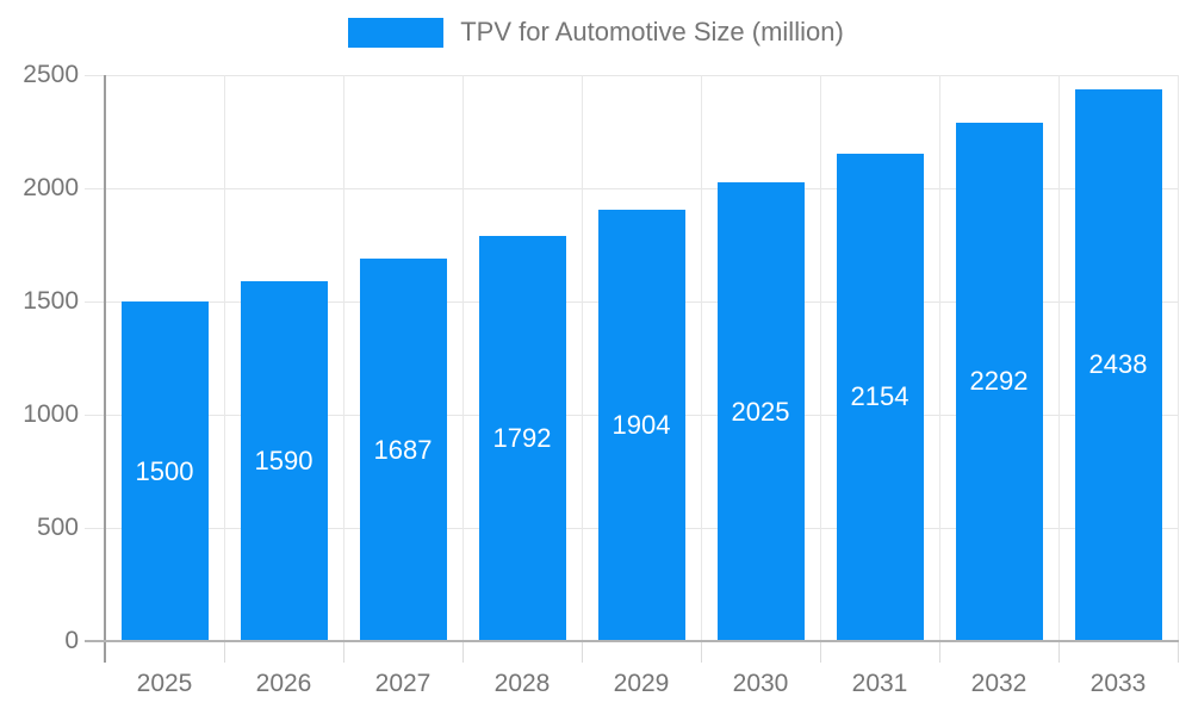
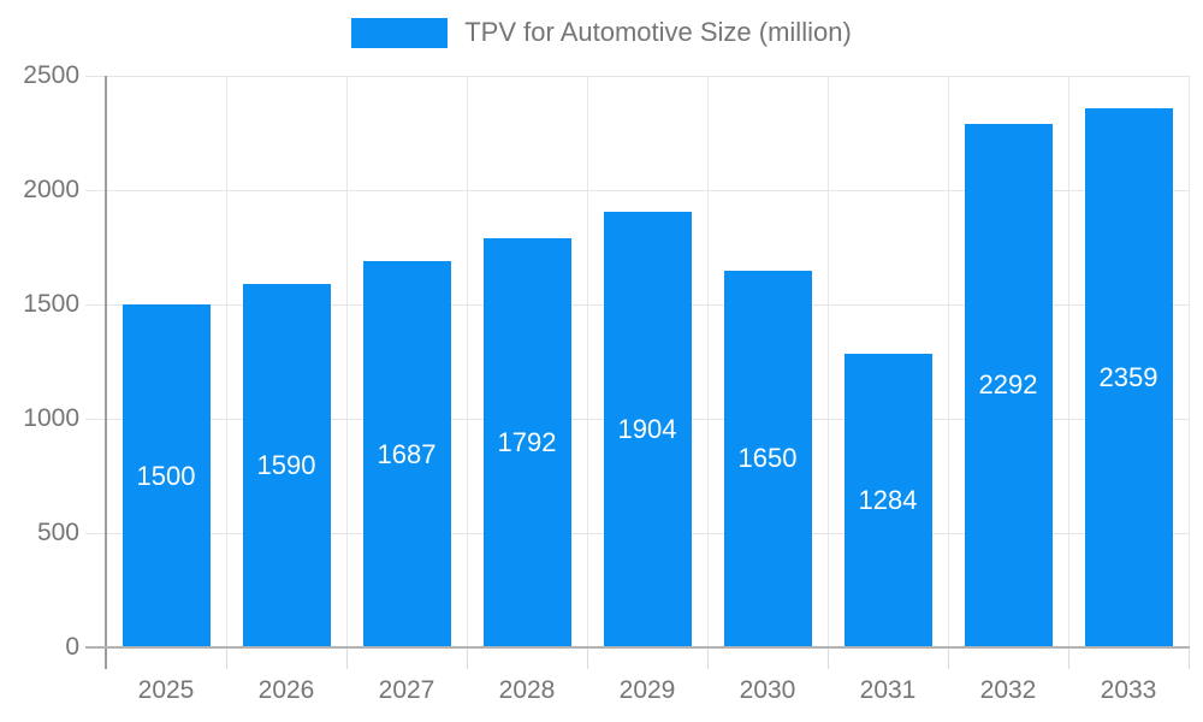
2030: 2025 -> 1650
2031: 2154 -> 1284
2033: 2438 -> 2359
